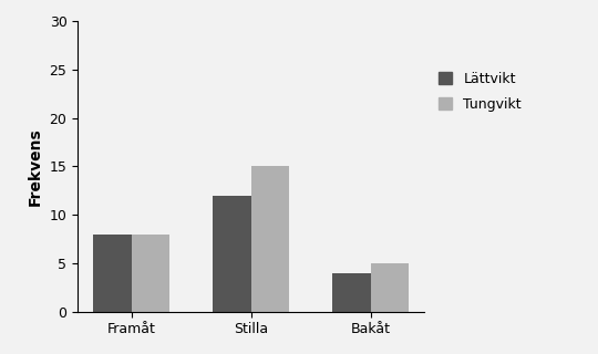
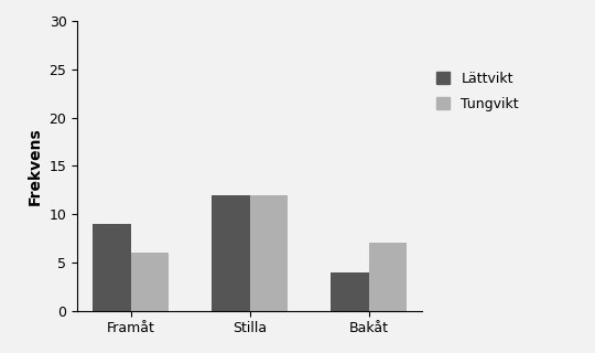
Lättvikt/Framåt: 8 -> 9
Tungvikt/Framåt: 8 -> 6
Tungvikt/Stilla: 15 -> 12
Tungvikt/Bakåt: 5 -> 7
